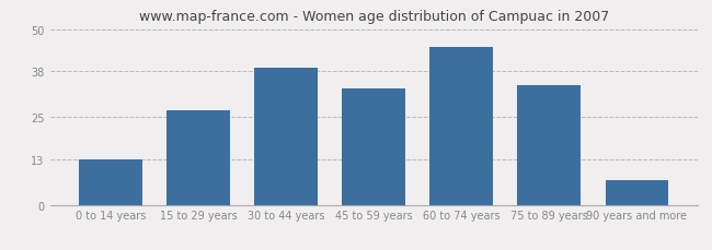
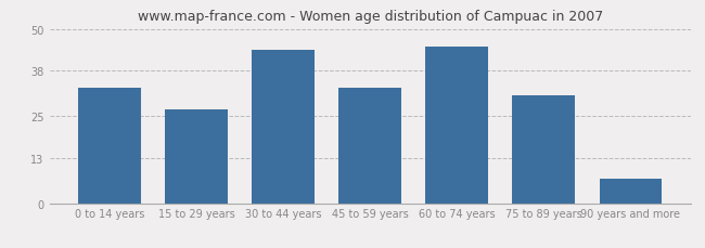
0 to 14 years: 13 -> 33
30 to 44 years: 39 -> 44
75 to 89 years: 34 -> 31
